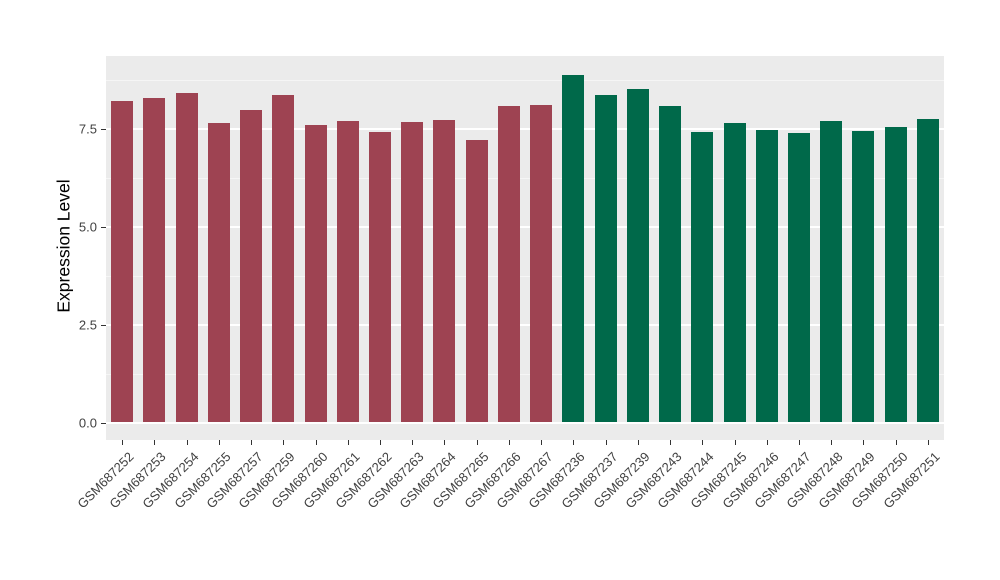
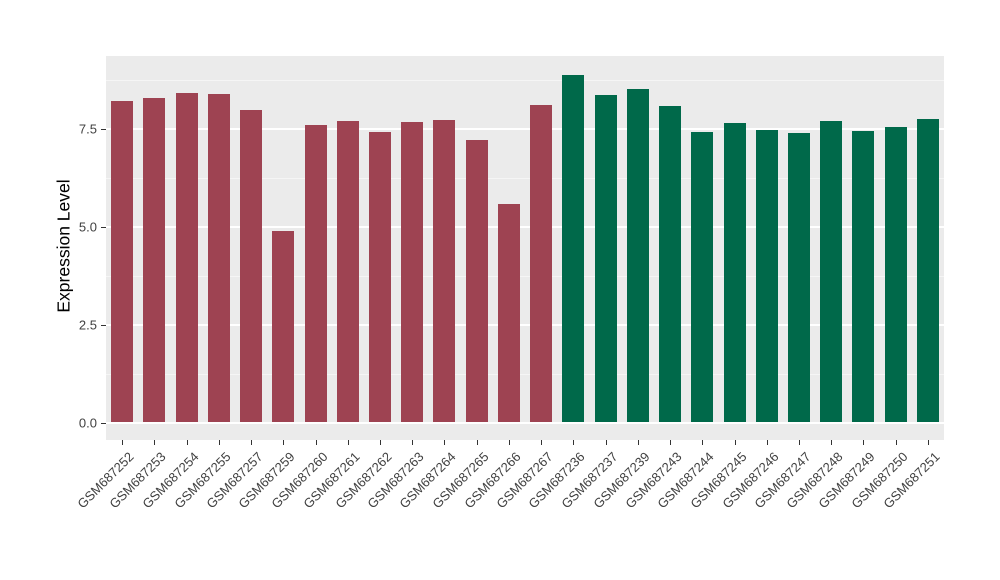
GSM687255: 7.7 -> 8.4
GSM687259: 8.4 -> 4.9
GSM687266: 8.1 -> 5.6
